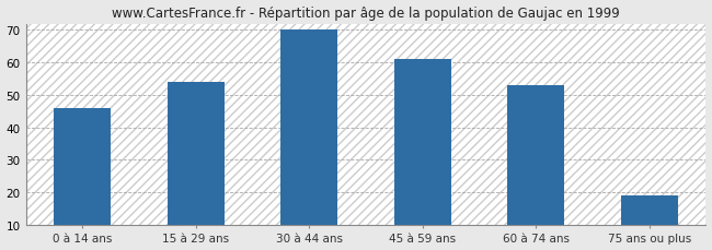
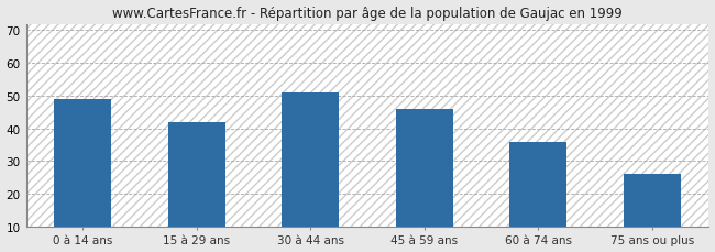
0 à 14 ans: 46 -> 49
15 à 29 ans: 54 -> 42
30 à 44 ans: 70 -> 51
45 à 59 ans: 61 -> 46
60 à 74 ans: 53 -> 36
75 ans ou plus: 19 -> 26
